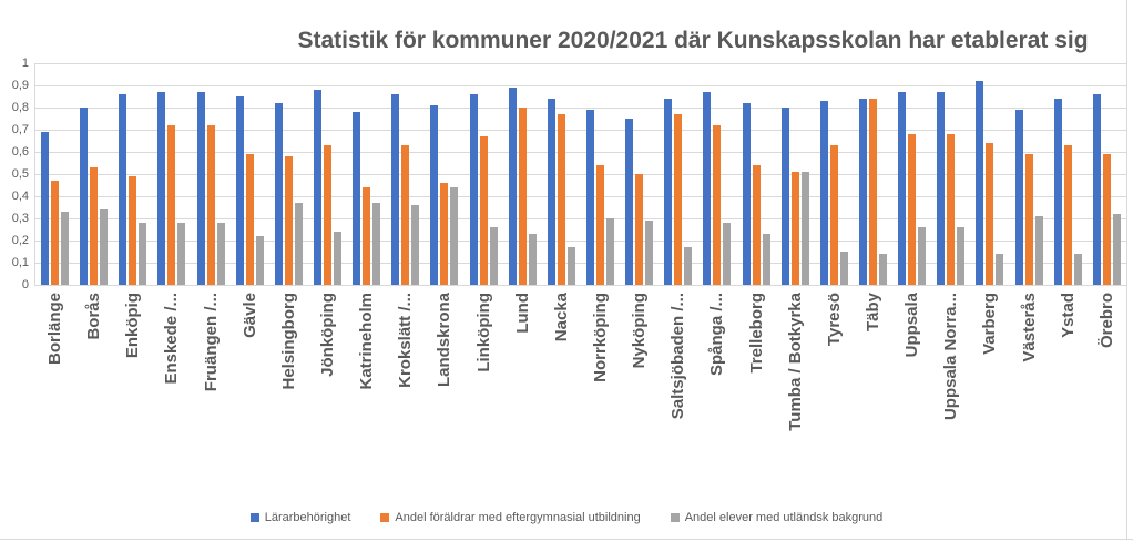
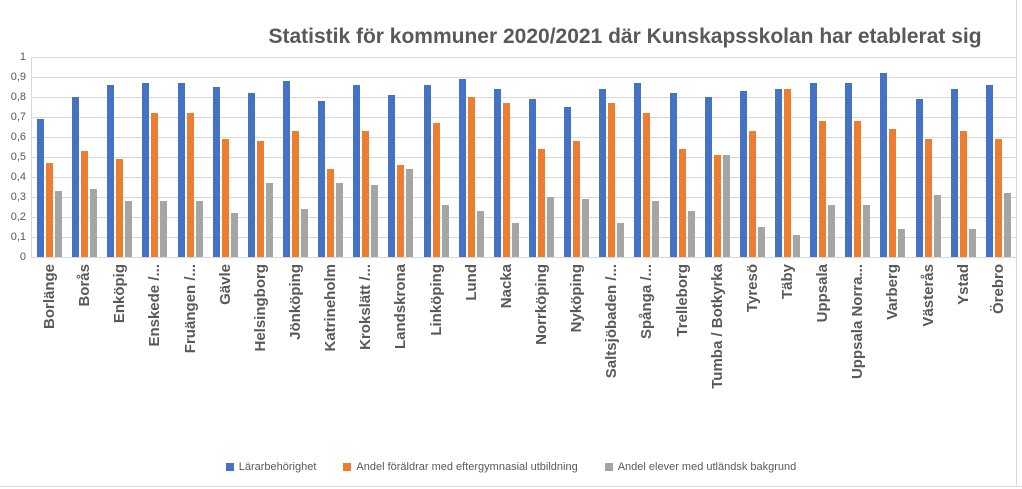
Andel föräldrar med eftergymnasial utbildning/Nyköping: 0,50 -> 0,58
Andel elever med utländsk bakgrund/Täby: 0,14 -> 0,11
